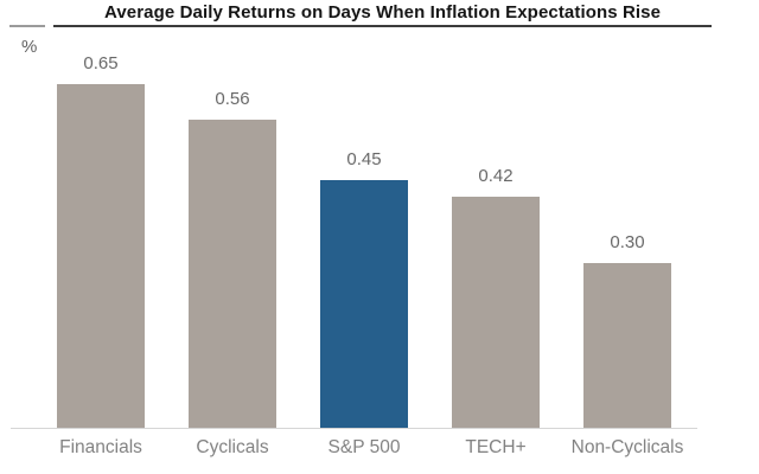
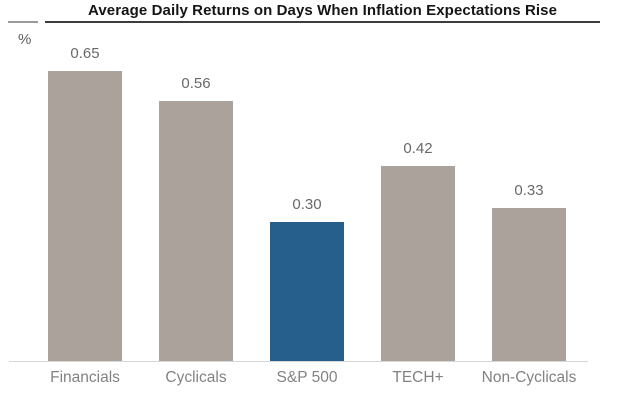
S&P 500: 0.45 -> 0.30
Non-Cyclicals: 0.30 -> 0.33
